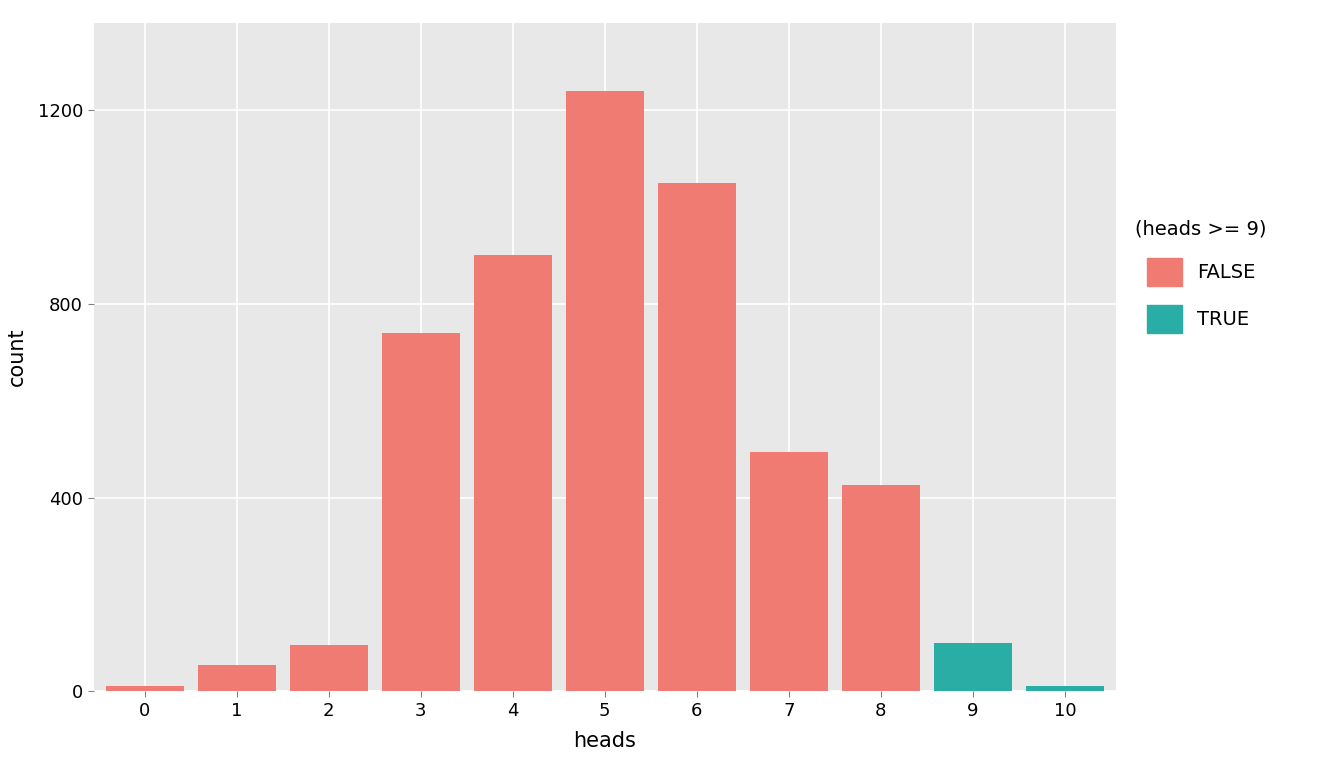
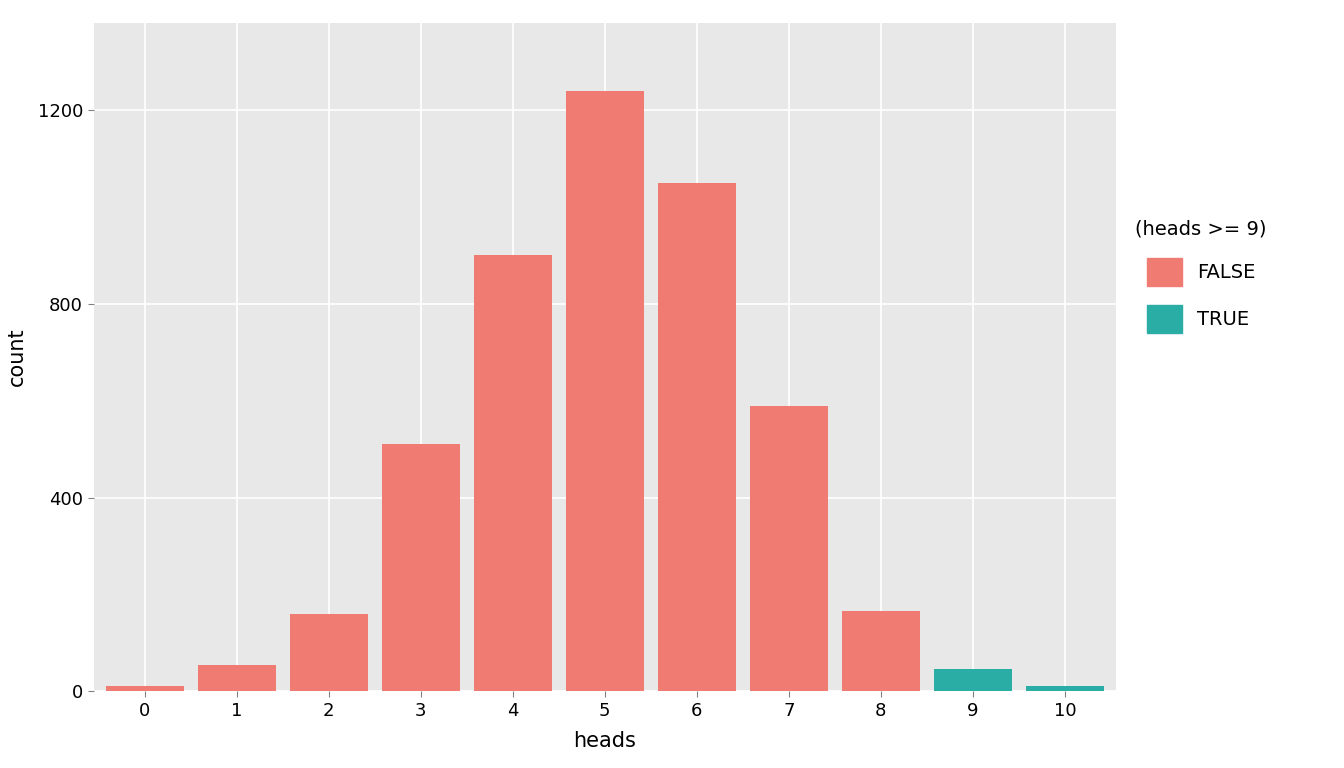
2: 95 -> 160
3: 740 -> 510
7: 495 -> 590
8: 425 -> 165
9: 100 -> 45
